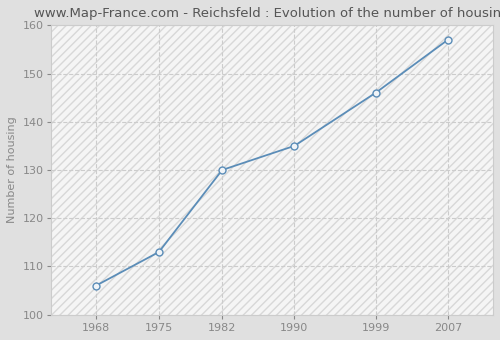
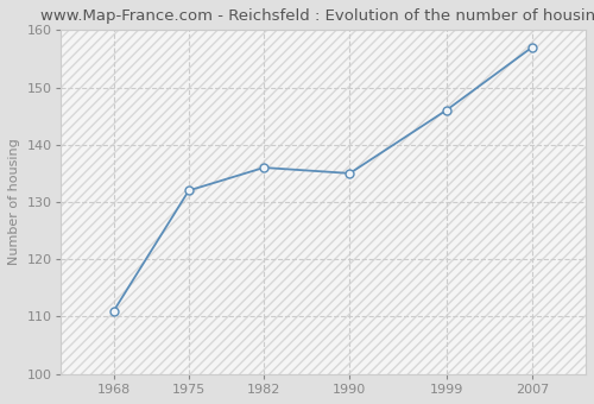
1968: 106 -> 111
1975: 113 -> 132
1982: 130 -> 136
